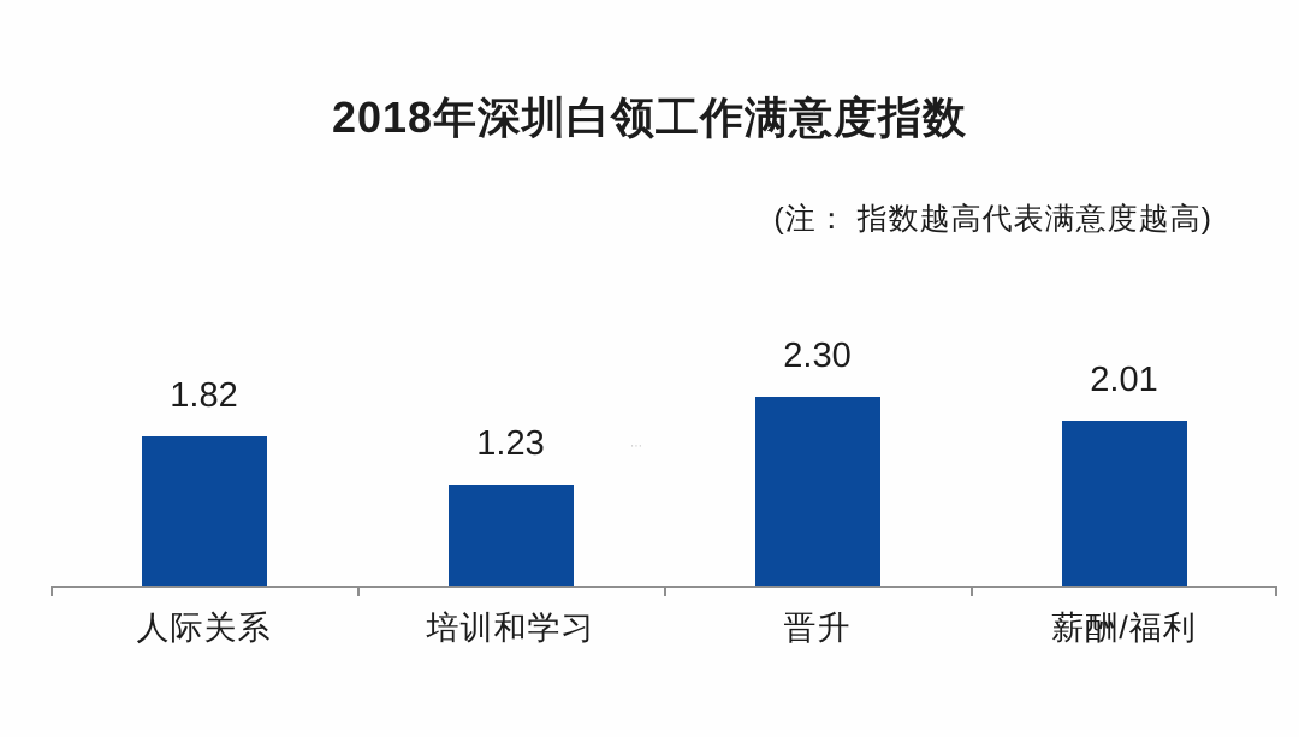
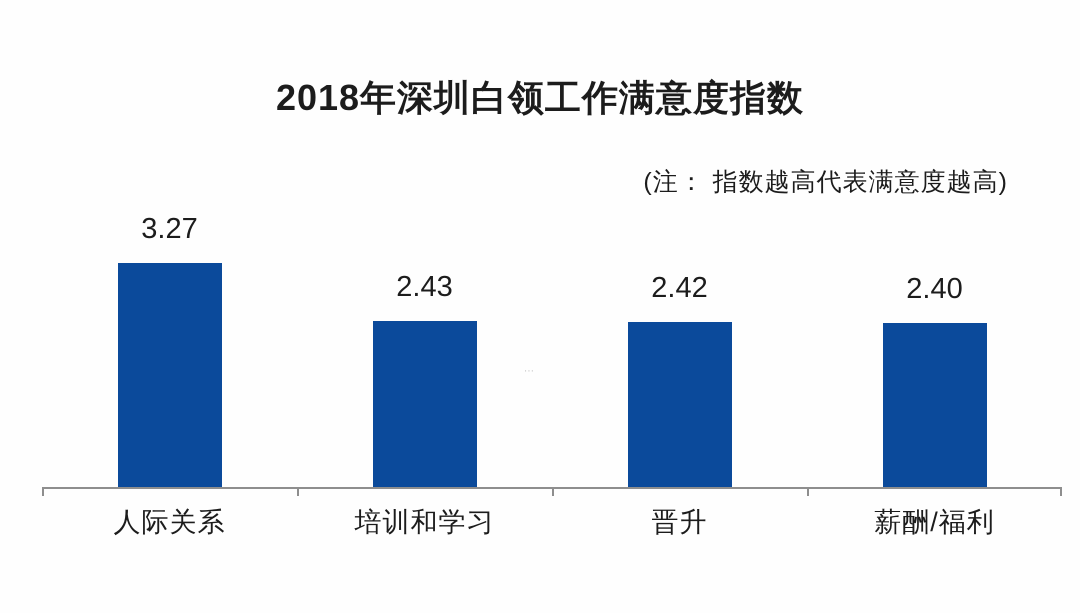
人际关系: 1.82 -> 3.27
培训和学习: 1.23 -> 2.43
晋升: 2.30 -> 2.42
薪酬/福利: 2.01 -> 2.40
